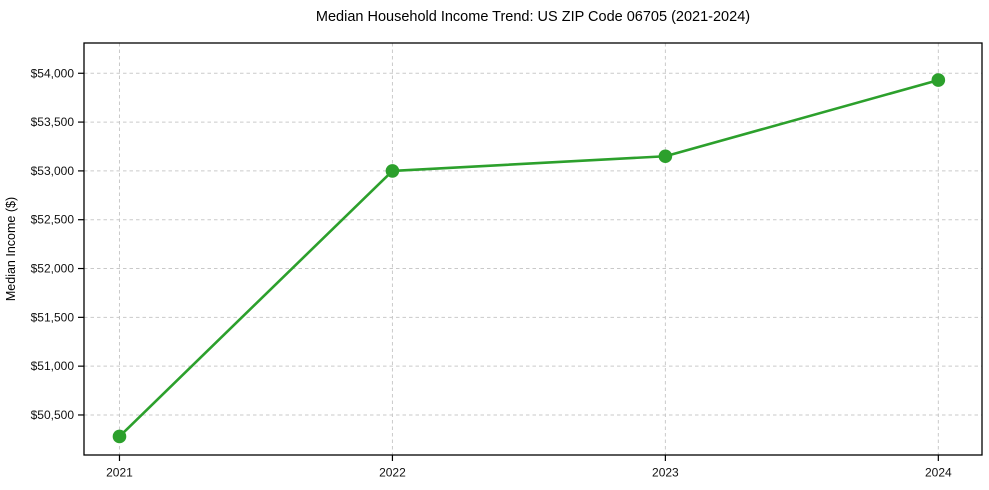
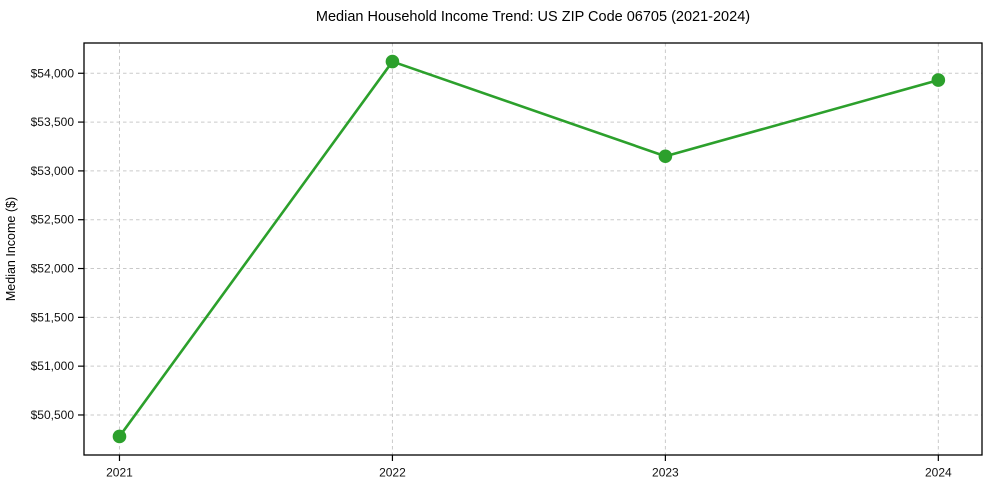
2022: $53000 -> $54100
